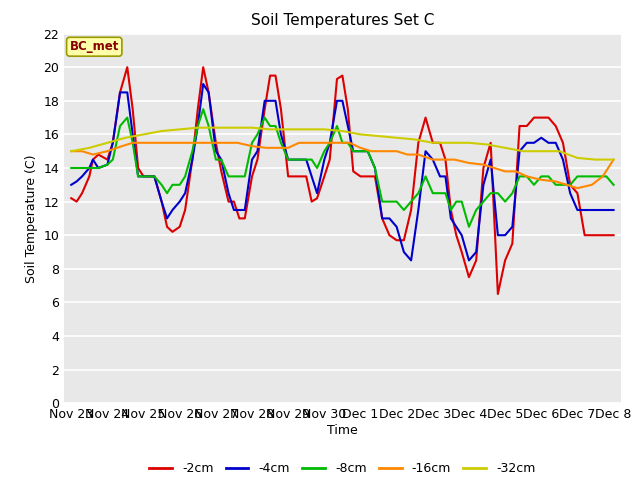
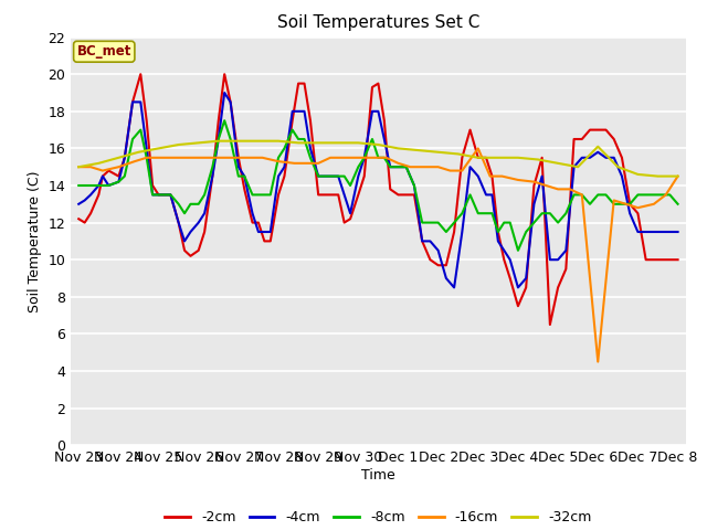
-16cm/Dec 3: 14.5 -> 16.0
-16cm/Dec 6: 13.3 -> 4.5
-32cm/Dec 6: 15.0 -> 16.1
